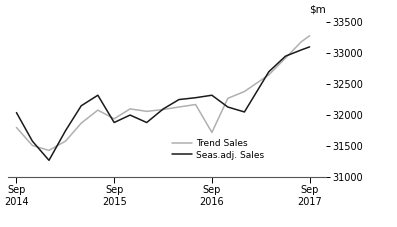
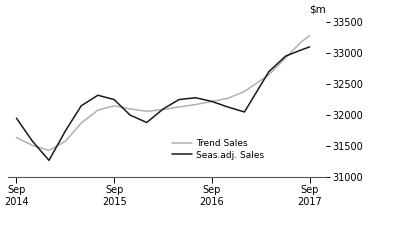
Seas.adj. Sales/Sep 2014: 32040 -> 31950
Trend Sales/Sep 2014: 31800 -> 31640
Seas.adj. Sales/Sep 2015: 31880 -> 32250
Trend Sales/Sep 2015: 31940 -> 32150
Seas.adj. Sales/Sep 2016: 32320 -> 32220
Trend Sales/Sep 2016: 31720 -> 32220
